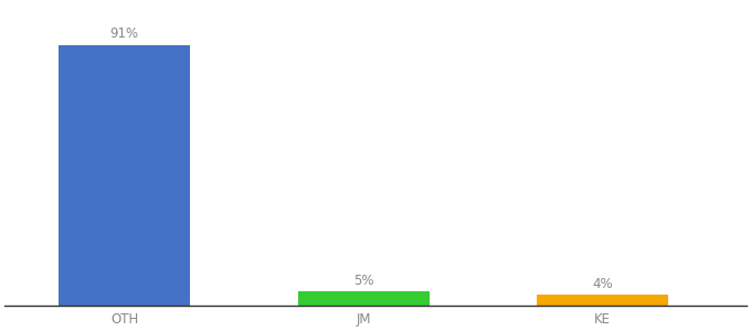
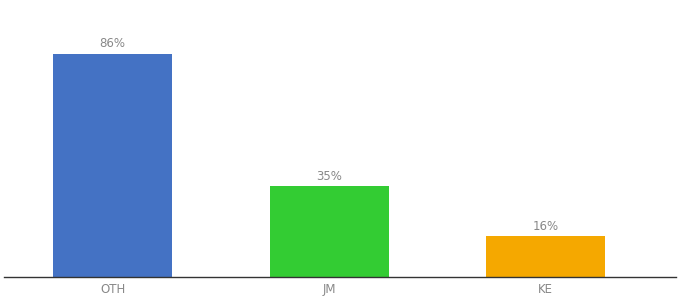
OTH: 91% -> 86%
JM: 5% -> 35%
KE: 4% -> 16%
